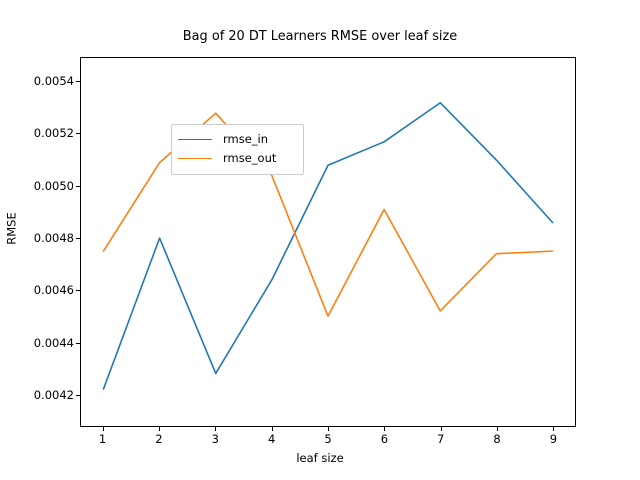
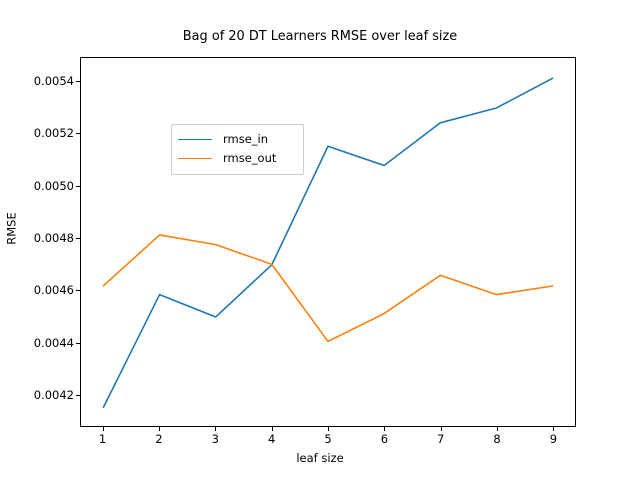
rmse_in/1: 0.00422 -> 0.00415
rmse_out/1: 0.00475 -> 0.00462
rmse_in/2: 0.00480 -> 0.00458
rmse_out/2: 0.00509 -> 0.00481
rmse_in/3: 0.00428 -> 0.00450
rmse_out/3: 0.00528 -> 0.00477
rmse_in/4: 0.00464 -> 0.00470
rmse_out/4: 0.00504 -> 0.00470
rmse_in/5: 0.00508 -> 0.00515
rmse_out/5: 0.00450 -> 0.00440
rmse_in/6: 0.00517 -> 0.00508
rmse_out/6: 0.00491 -> 0.00451
rmse_in/7: 0.00532 -> 0.00524
rmse_out/7: 0.00452 -> 0.00466
rmse_in/8: 0.00510 -> 0.00530
rmse_out/8: 0.00474 -> 0.00458
rmse_in/9: 0.00486 -> 0.00541
rmse_out/9: 0.00475 -> 0.00462
